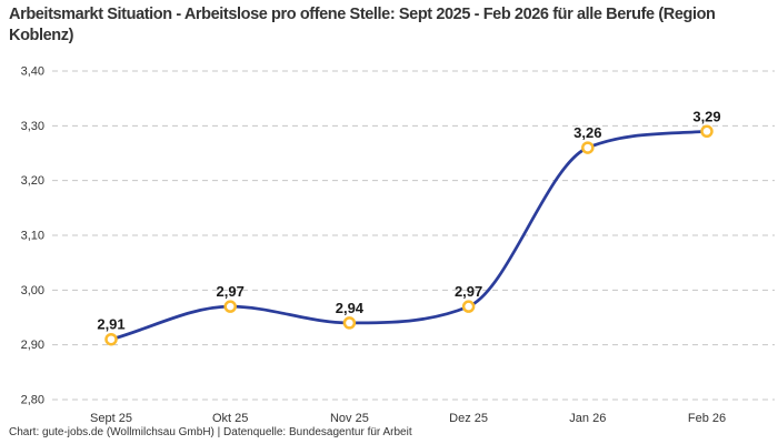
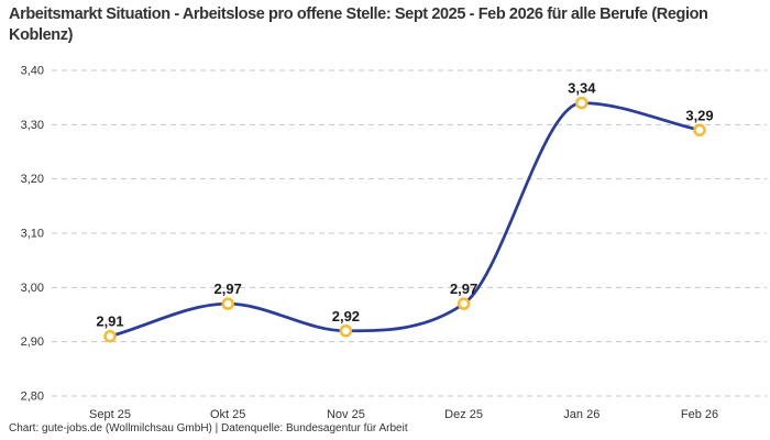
Nov 25: 2,94 -> 2,92
Jan 26: 3,26 -> 3,34
